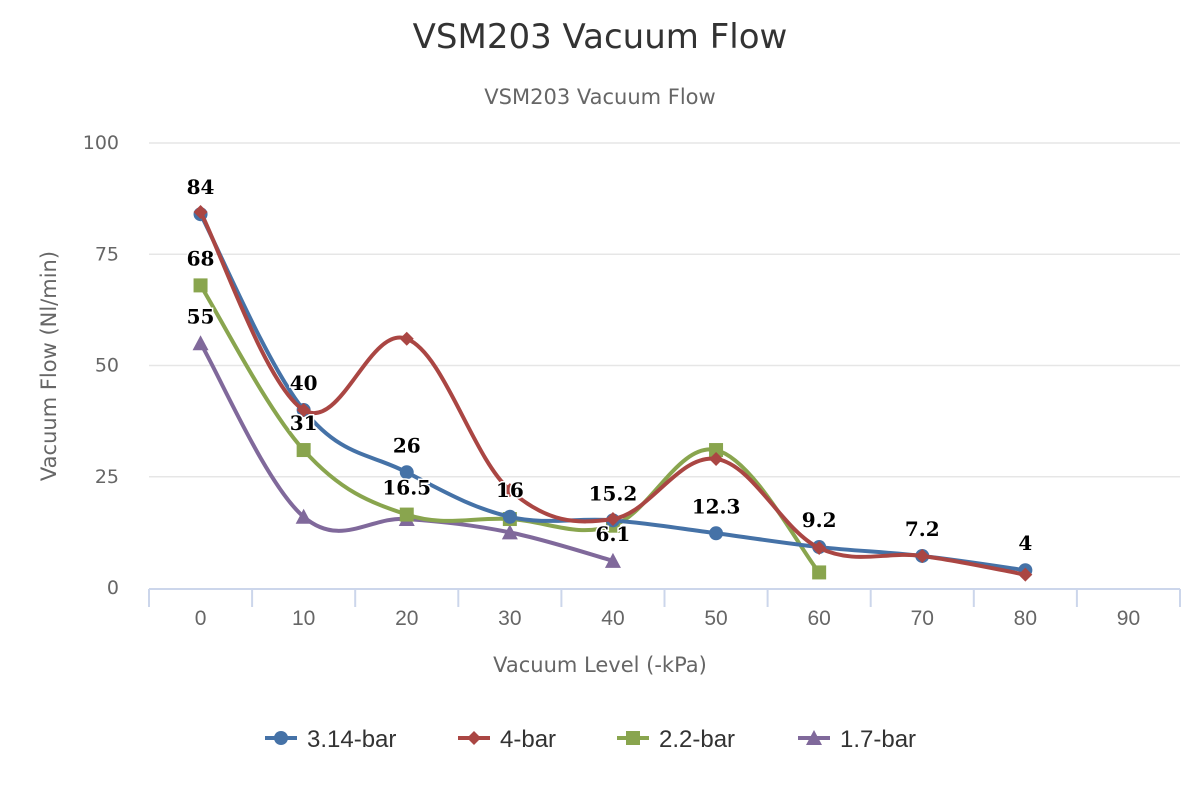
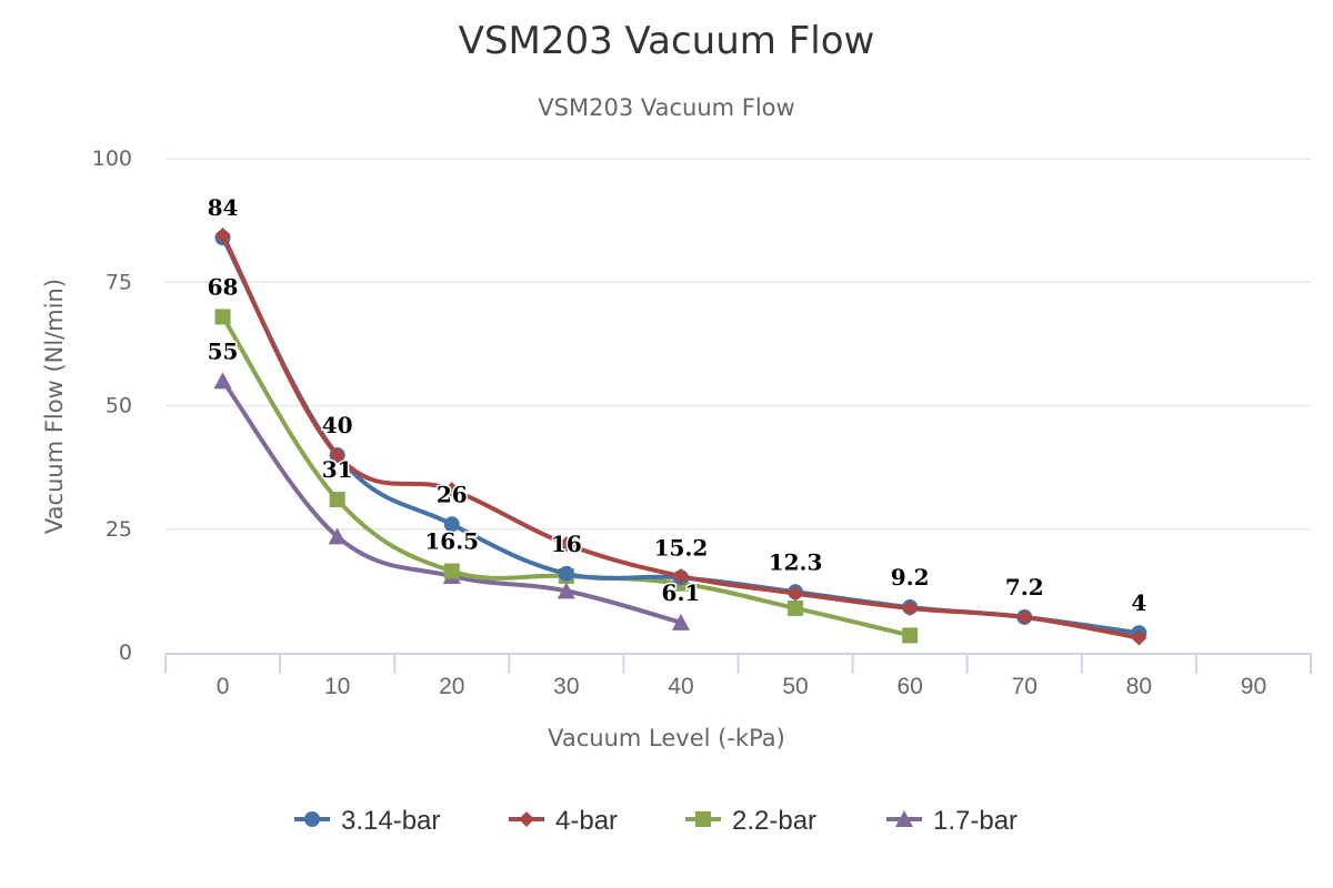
1.7-bar/10: 16 -> 24
4-bar/20: 56 -> 33
4-bar/50: 29 -> 12
2.2-bar/50: 31 -> 9
